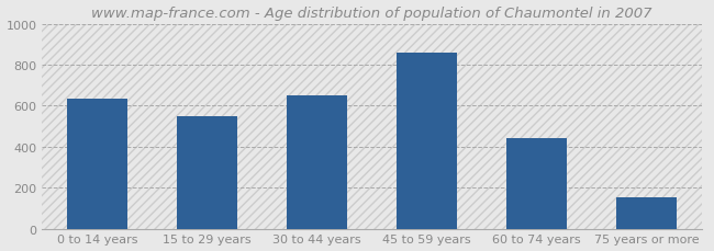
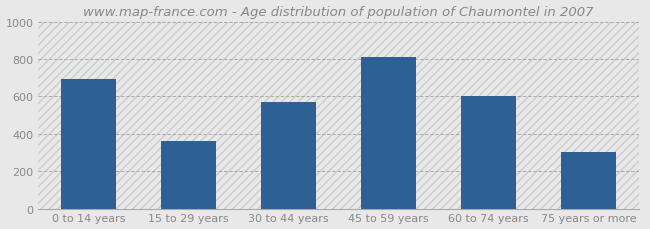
0 to 14 years: 630 -> 690
15 to 29 years: 550 -> 360
30 to 44 years: 650 -> 570
45 to 59 years: 860 -> 810
60 to 74 years: 440 -> 600
75 years or more: 160 -> 300
